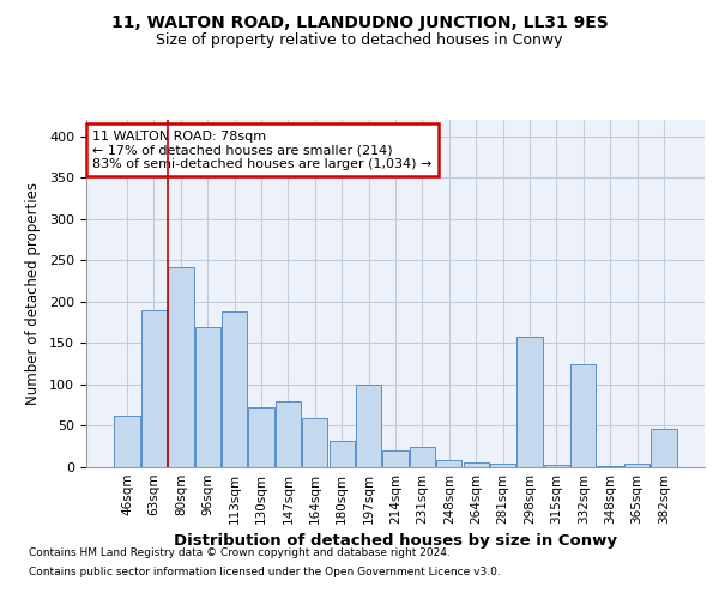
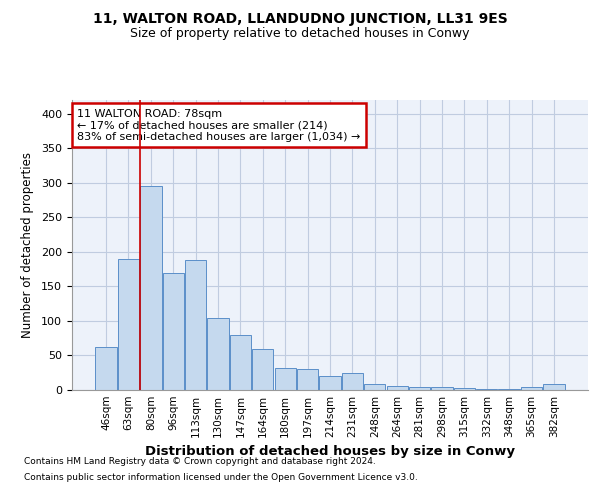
80sqm: 242 -> 295
130sqm: 72 -> 105
197sqm: 100 -> 31
298sqm: 158 -> 4
332sqm: 124 -> 2
382sqm: 46 -> 8
